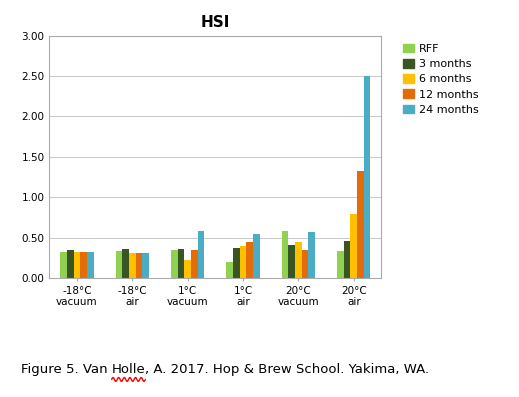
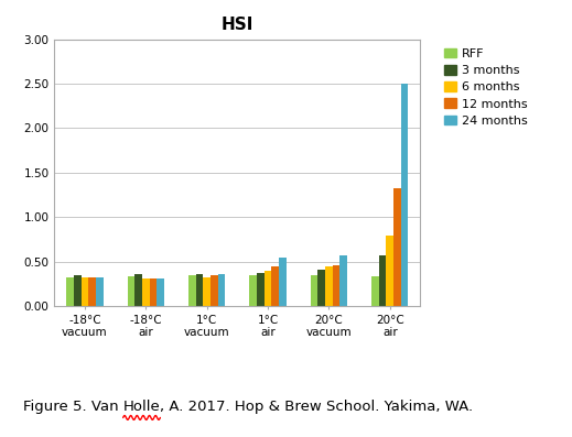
6 months/1°C vacuum: 0.22 -> 0.32
24 months/1°C vacuum: 0.58 -> 0.36
RFF/1°C air: 0.20 -> 0.34
RFF/20°C vacuum: 0.58 -> 0.34
12 months/20°C vacuum: 0.34 -> 0.46
3 months/20°C air: 0.46 -> 0.57
